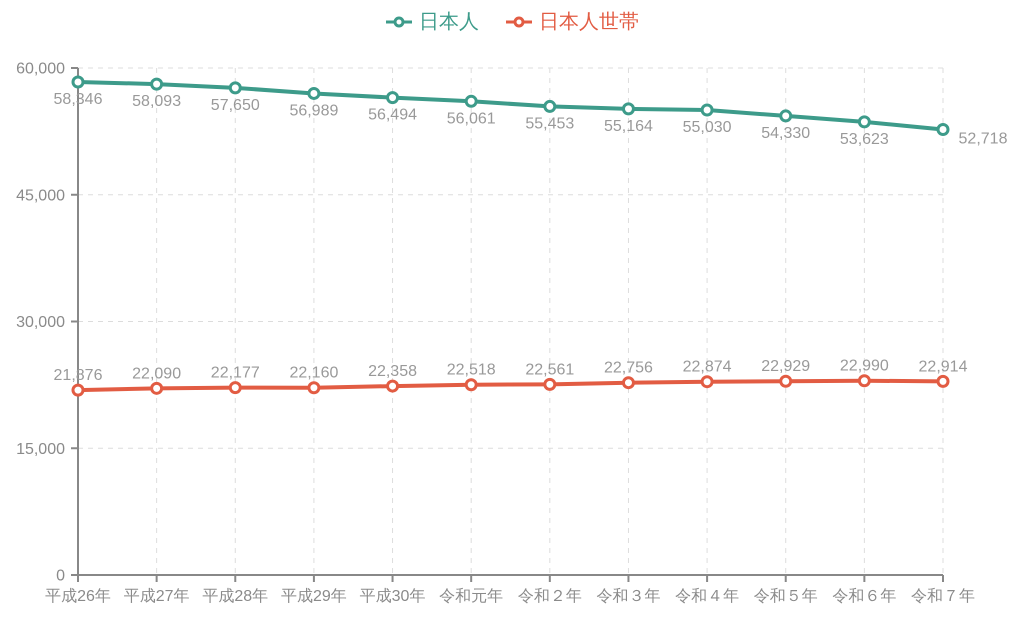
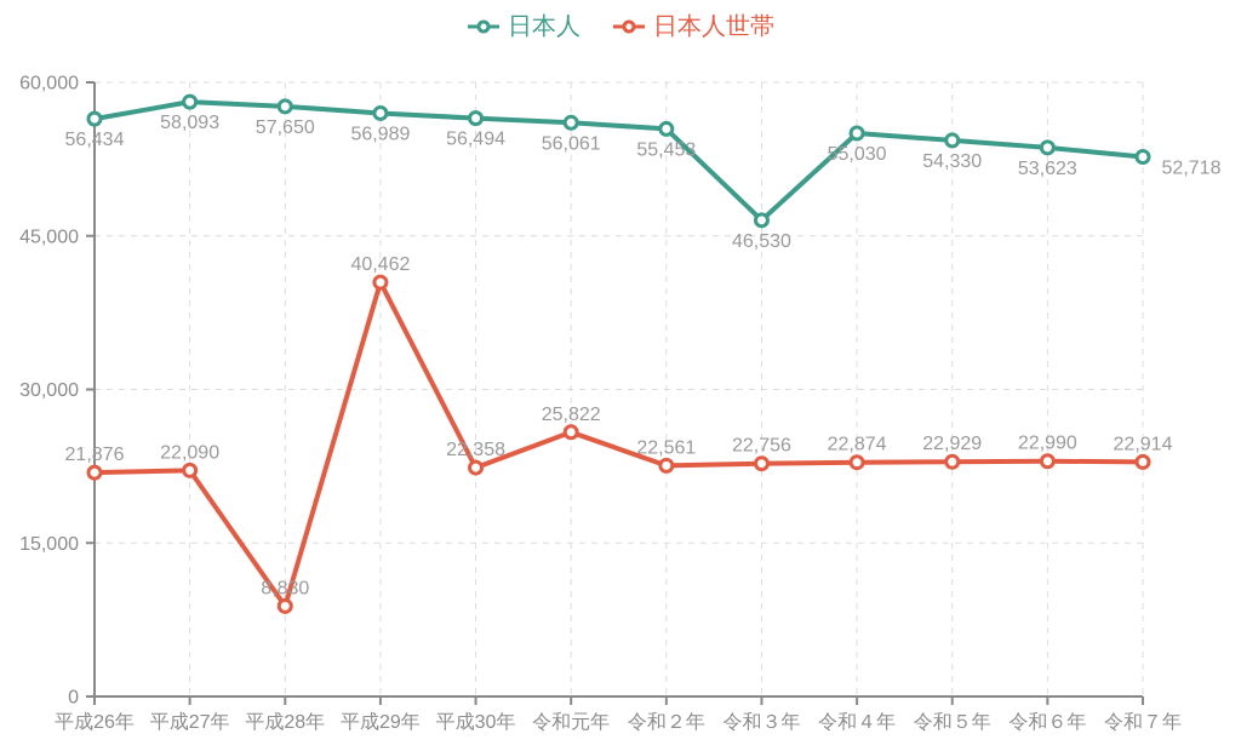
日本人/平成26年: 58,346 -> 56,434
日本人世帯/平成28年: 22,177 -> 8,830
日本人世帯/平成29年: 22,160 -> 40,462
日本人世帯/令和元年: 22,518 -> 25,822
日本人/令和３年: 55,164 -> 46,530
